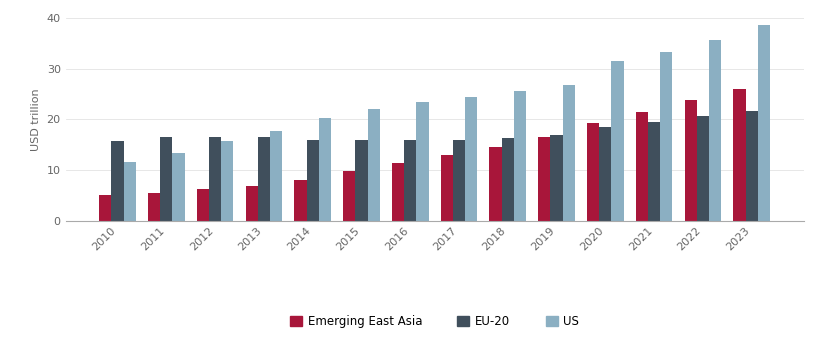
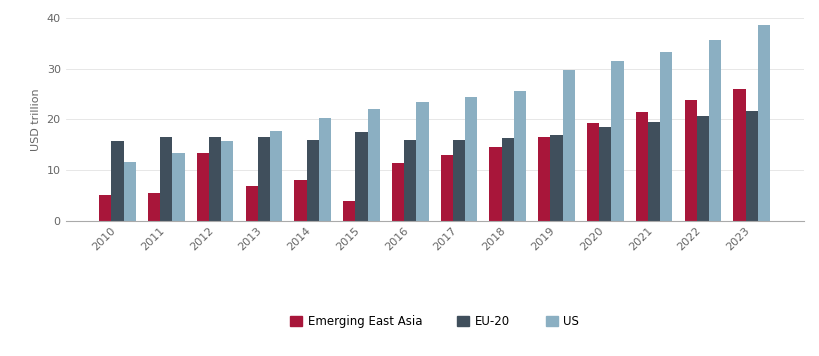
Emerging East Asia/2012: 6.3 -> 13.4
Emerging East Asia/2015: 9.8 -> 3.8
EU-20/2015: 15.9 -> 17.4
US/2019: 26.7 -> 29.8
